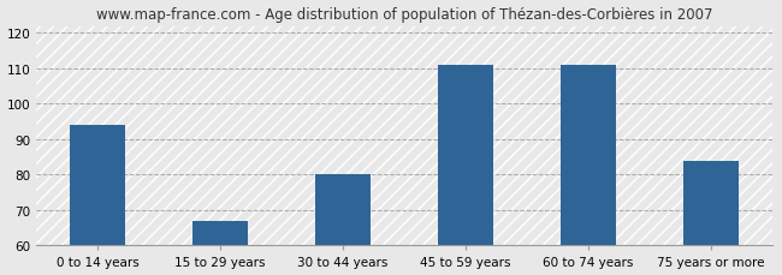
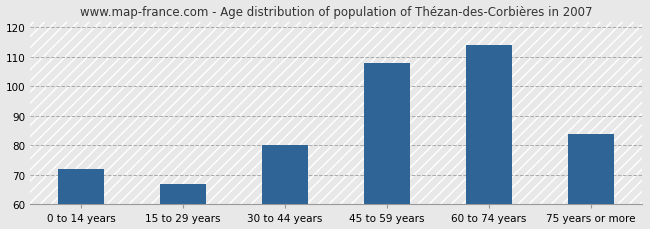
0 to 14 years: 94 -> 72
45 to 59 years: 111 -> 108
60 to 74 years: 111 -> 114
